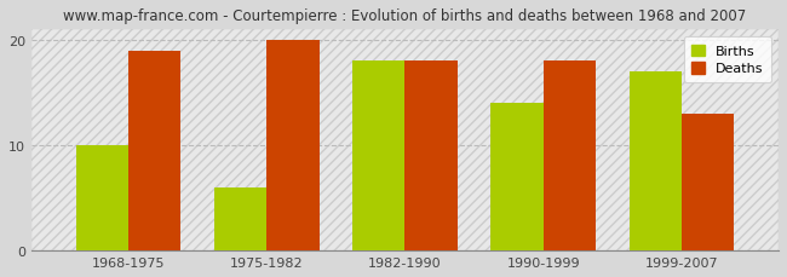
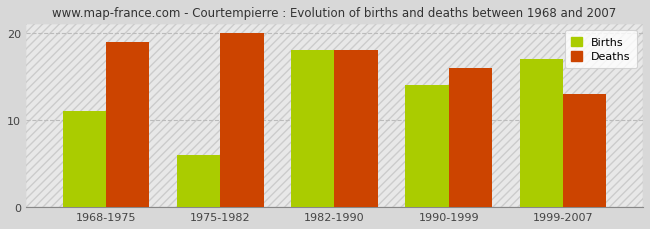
Births/1968-1975: 10 -> 11
Deaths/1990-1999: 18 -> 16
